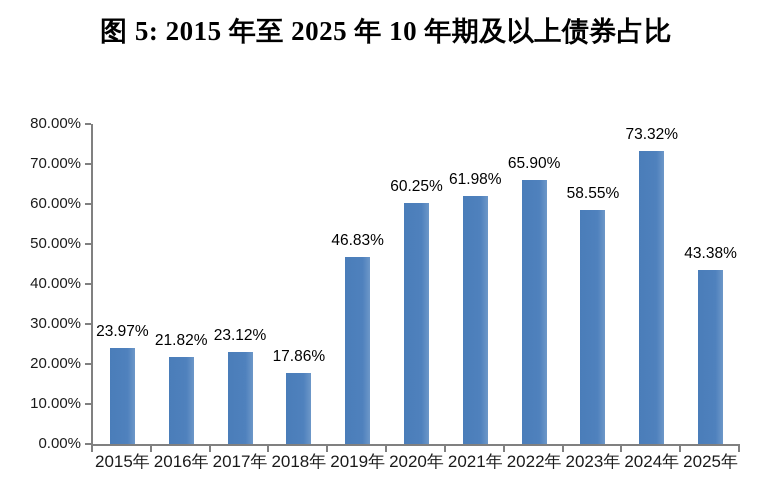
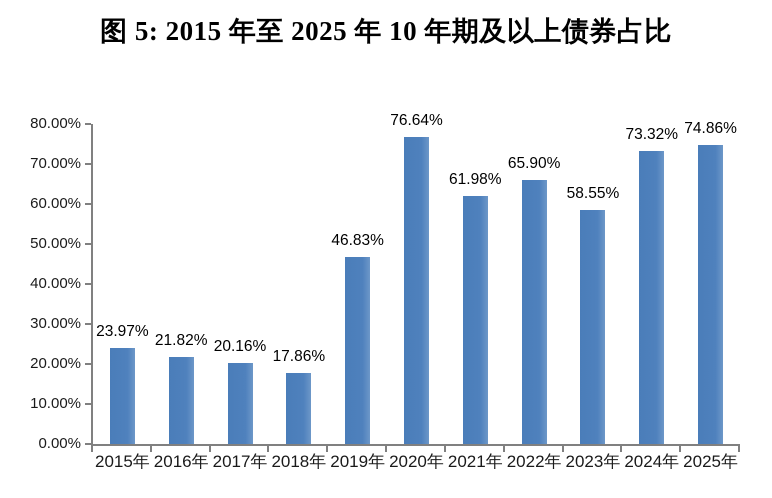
2017年: 23.12% -> 20.16%
2020年: 60.25% -> 76.64%
2025年: 43.38% -> 74.86%
